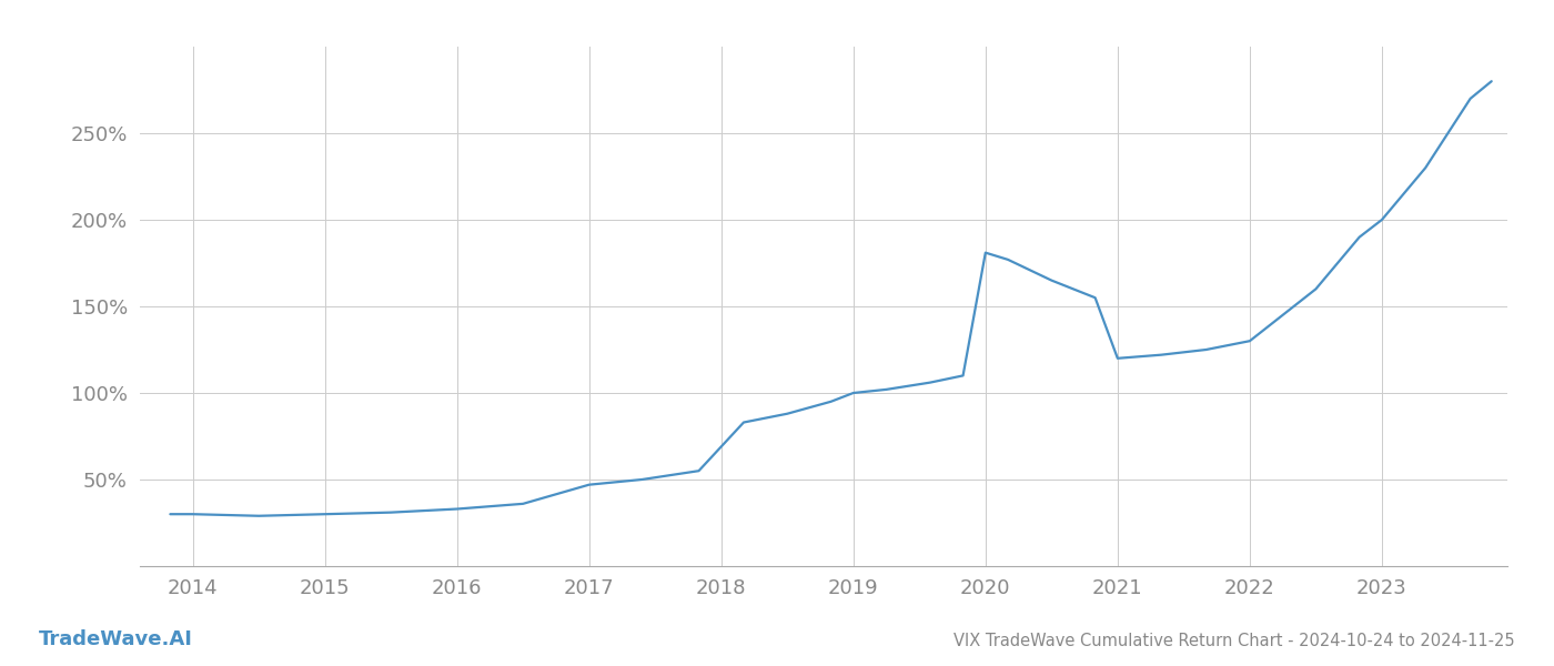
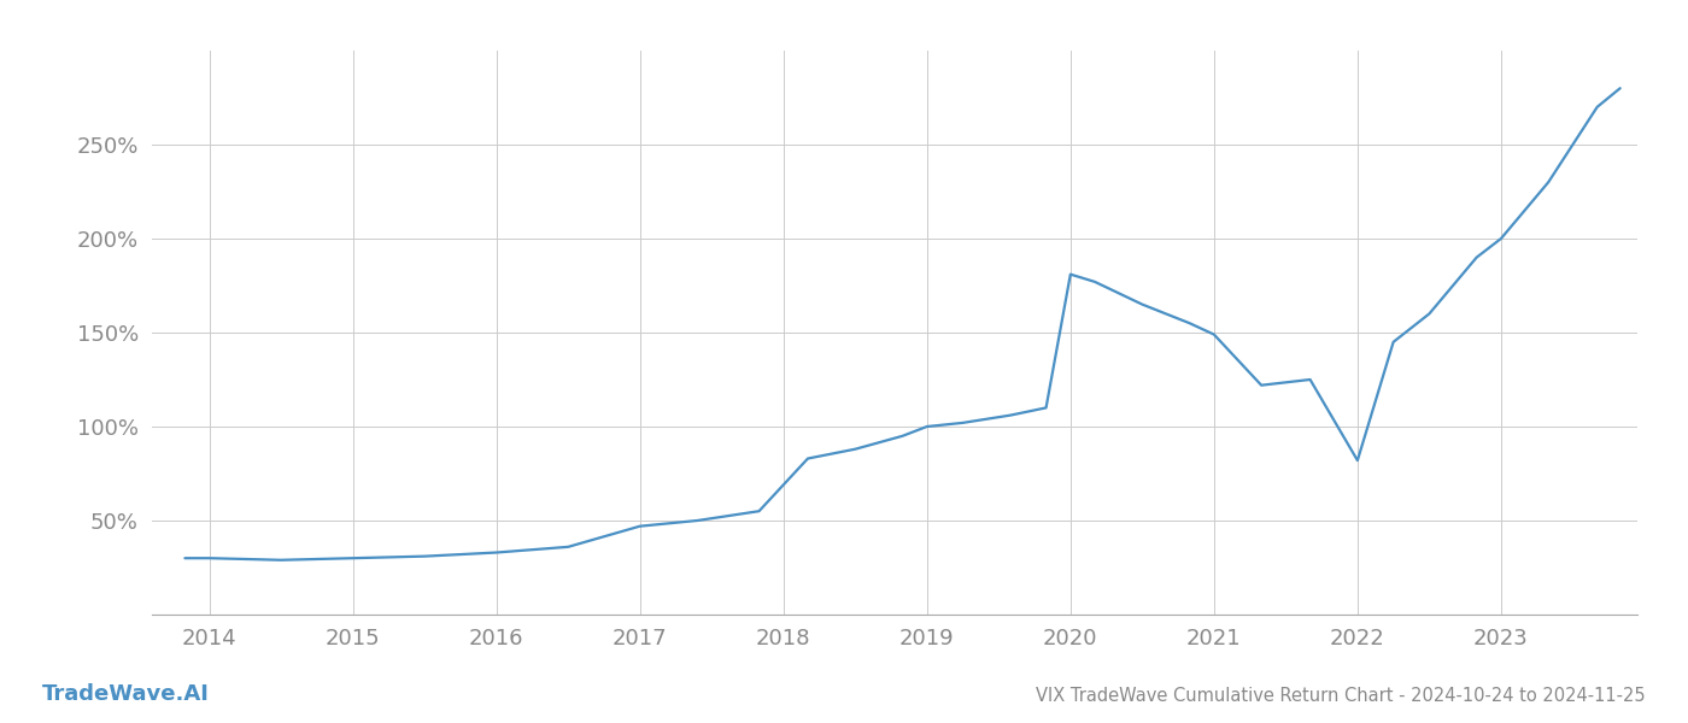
2021: 120% -> 149%
2022: 130% -> 82%
